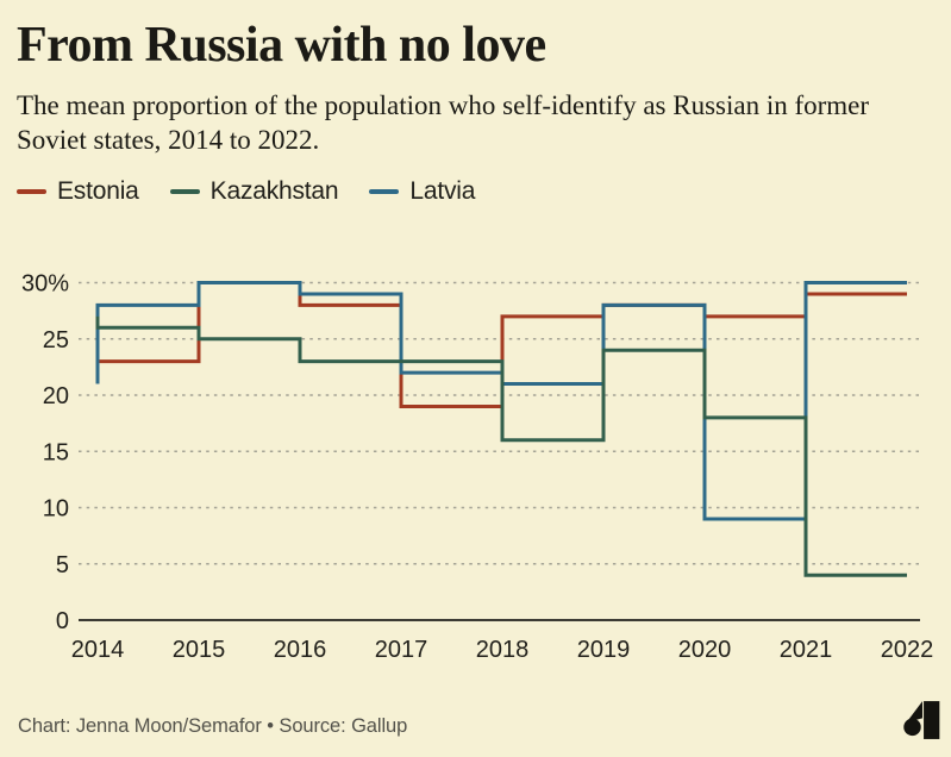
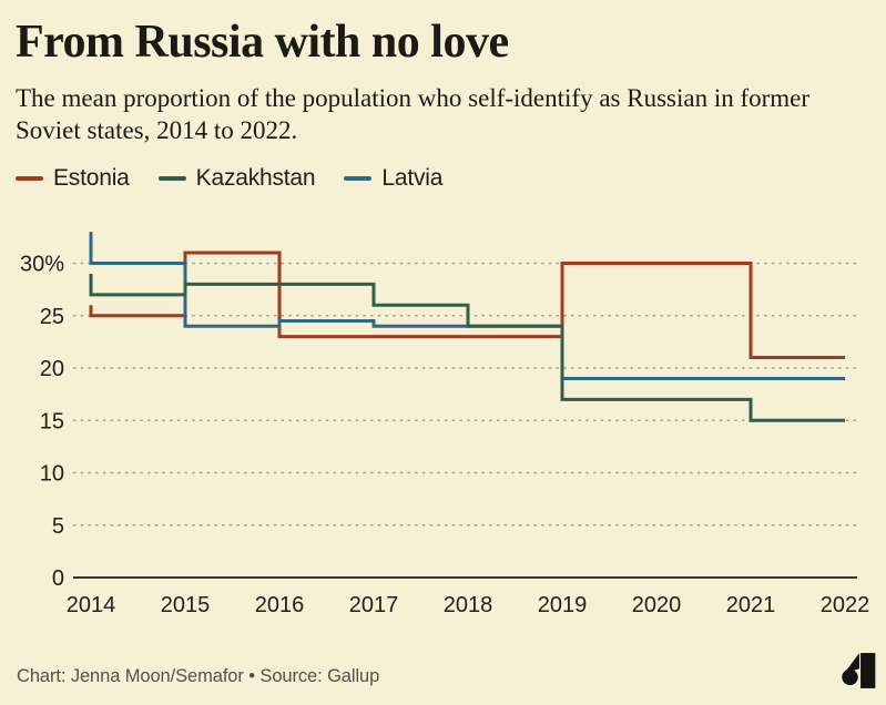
Estonia/2014: 28% -> 26%
Kazakhstan/2014: 27% -> 29%
Latvia/2014: 21% -> 33%
Estonia/2015: 23% -> 25%
Kazakhstan/2015: 26% -> 27%
Latvia/2015: 28% -> 30%
Estonia/2016: 30% -> 31%
Kazakhstan/2016: 25% -> 28%
Latvia/2016: 30% -> 24%
Estonia/2017: 28% -> 23%
Kazakhstan/2017: 23% -> 28%
Latvia/2017: 29% -> 24%
Estonia/2018: 19% -> 23%
Kazakhstan/2018: 23% -> 26%
Latvia/2018: 22% -> 24%
Estonia/2019: 27% -> 23%
Kazakhstan/2019: 16% -> 24%
Latvia/2019: 21% -> 24%
Estonia/2020: 28% -> 30%
Kazakhstan/2020: 24% -> 17%
Latvia/2020: 28% -> 19%
Estonia/2021: 27% -> 30%
Kazakhstan/2021: 18% -> 17%
Latvia/2021: 9% -> 19%
Estonia/2022: 29% -> 21%
Kazakhstan/2022: 4% -> 15%
Latvia/2022: 30% -> 19%
